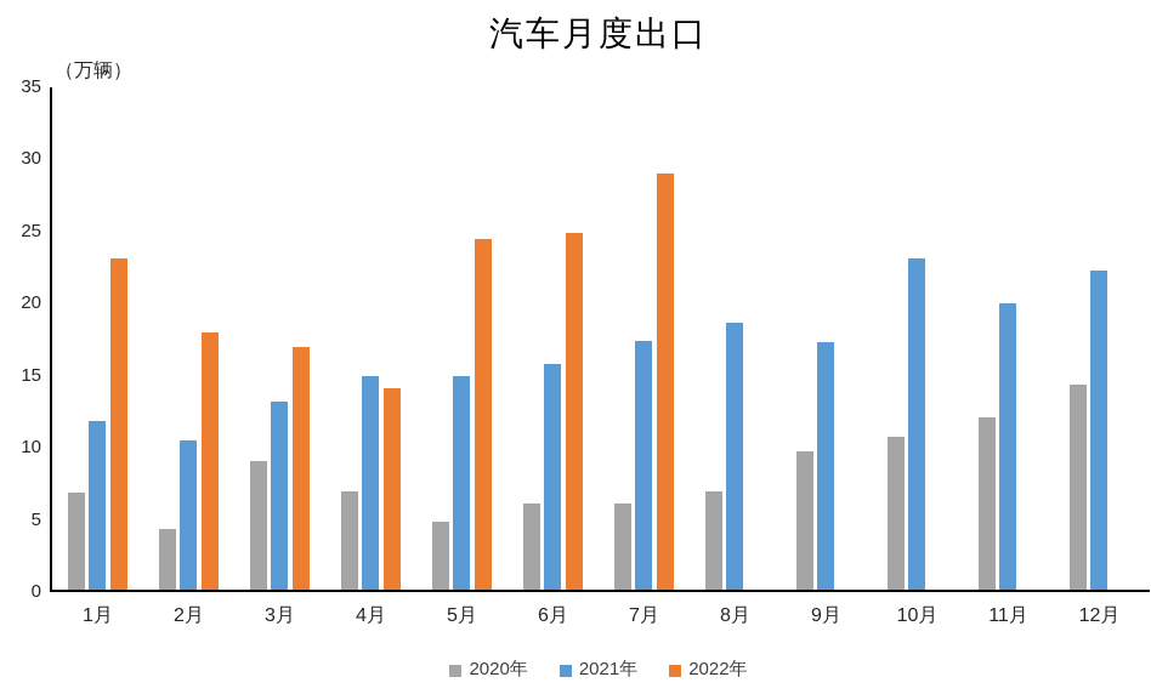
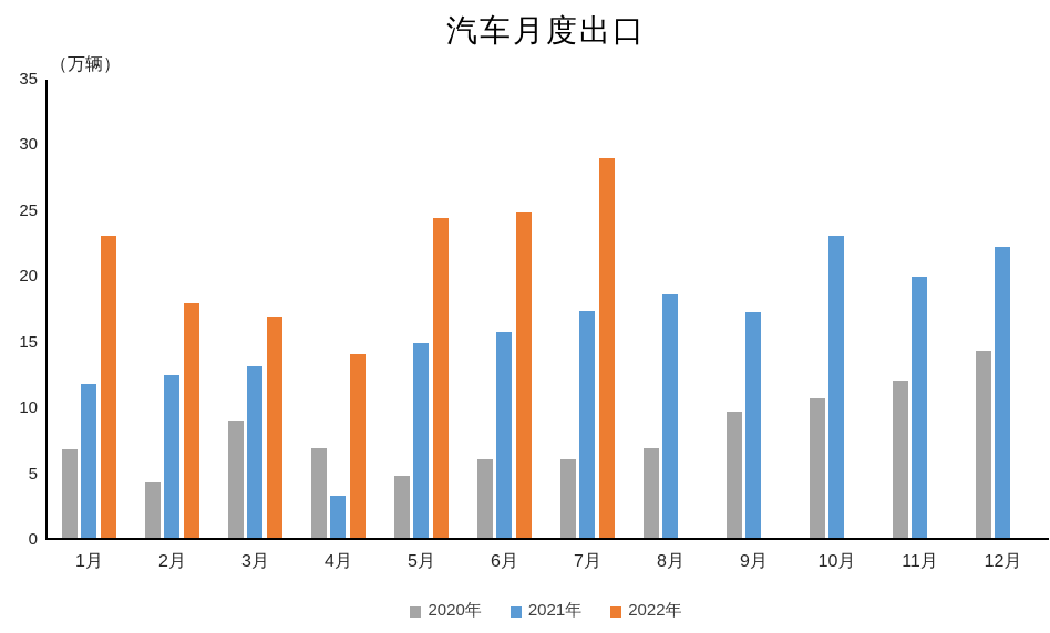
2021年/2月: 10.5 -> 12.5
2021年/4月: 15.0 -> 3.4
